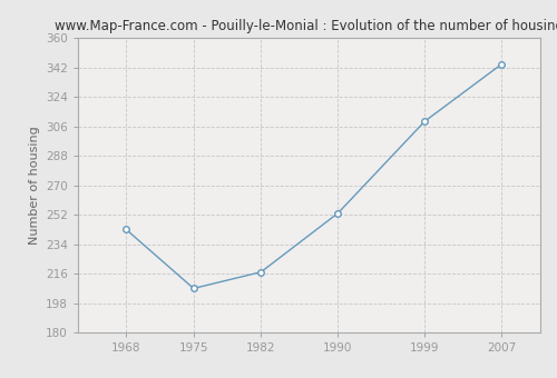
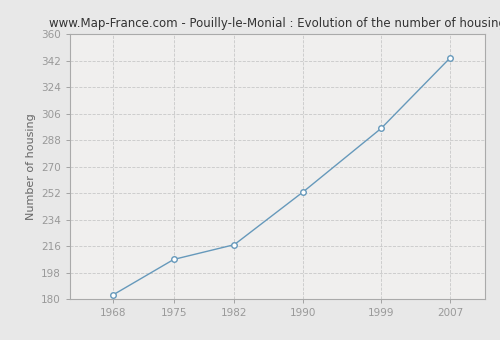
1968: 243 -> 183
1999: 309 -> 296
